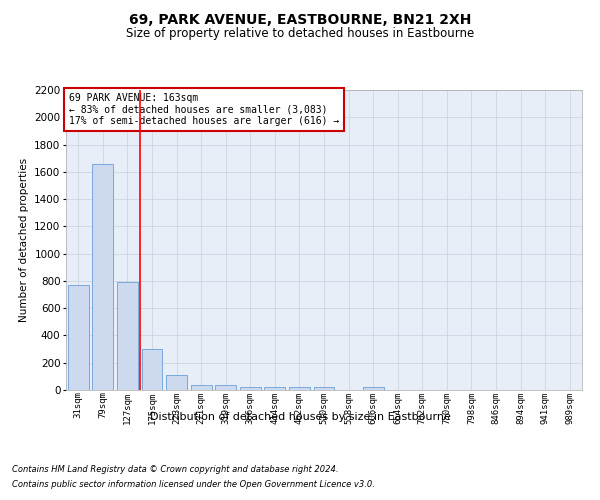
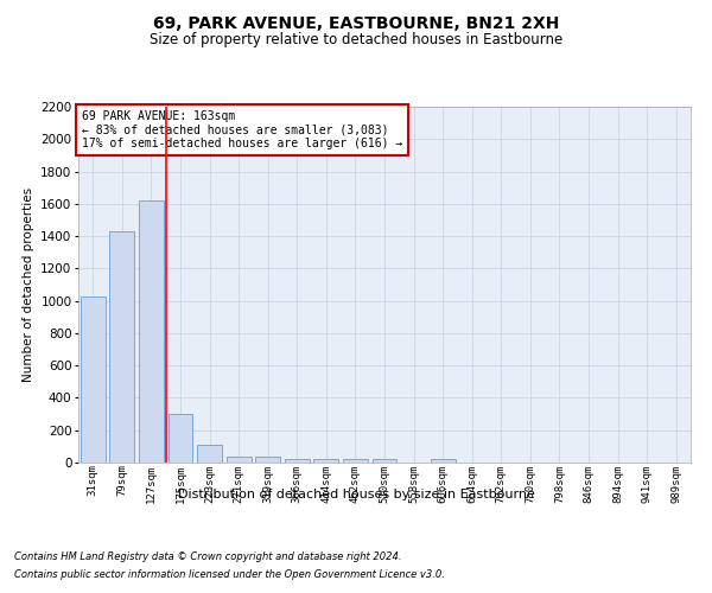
31sqm: 770 -> 1030
79sqm: 1660 -> 1430
127sqm: 790 -> 1620
